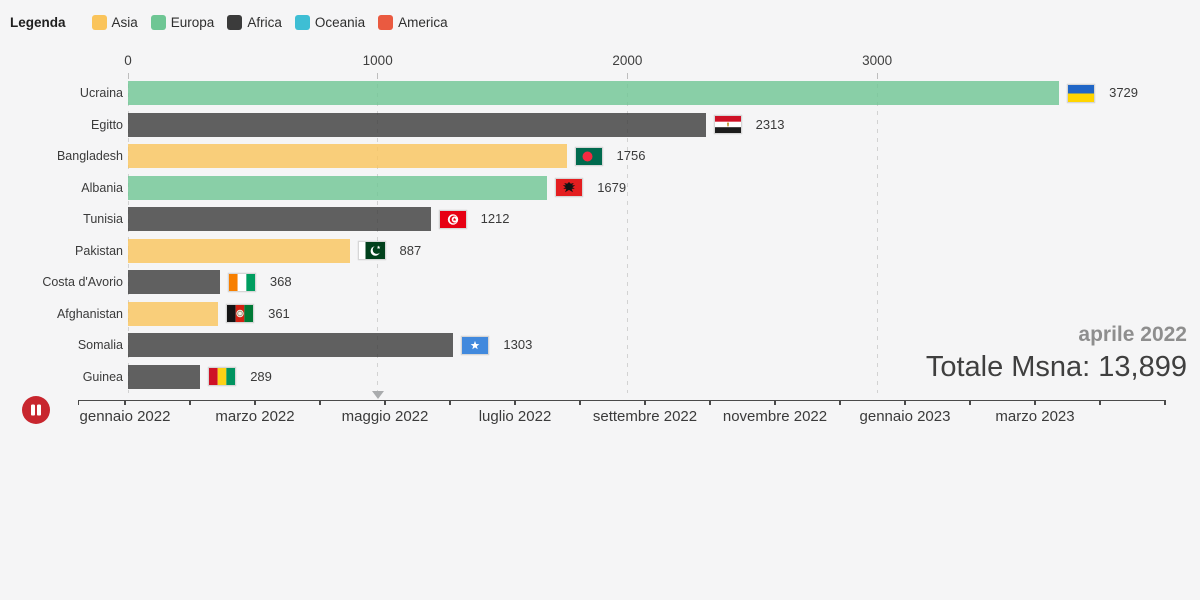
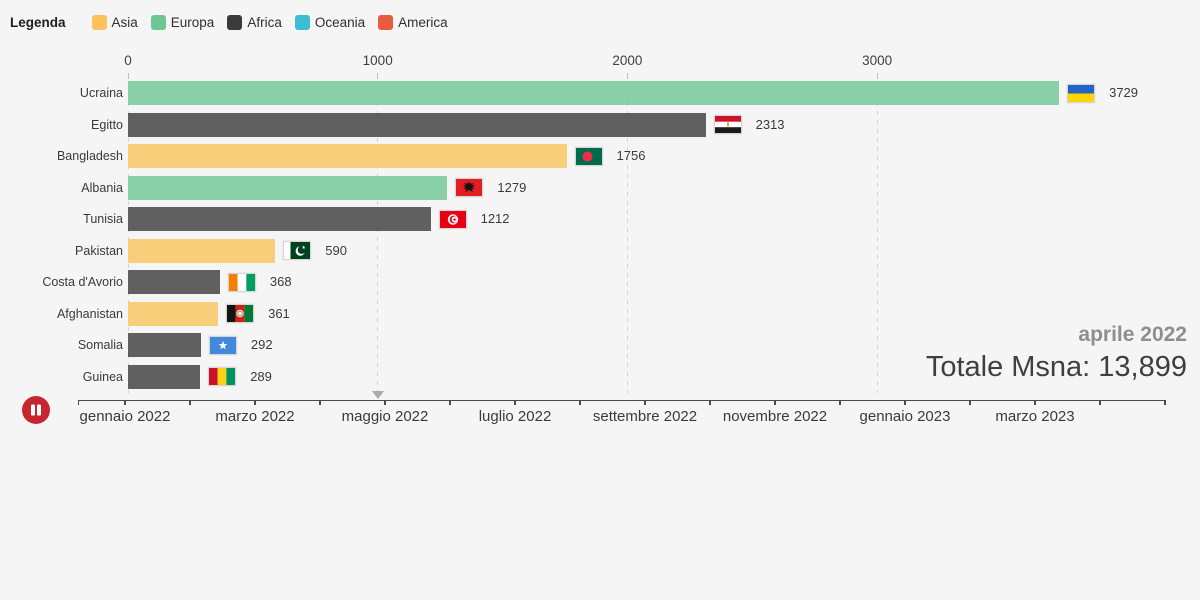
Albania: 1679 -> 1279
Pakistan: 887 -> 590
Somalia: 1303 -> 292
